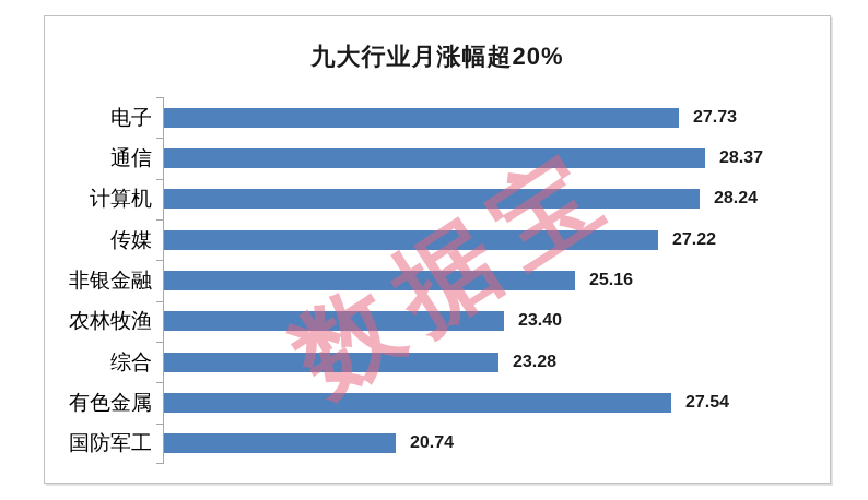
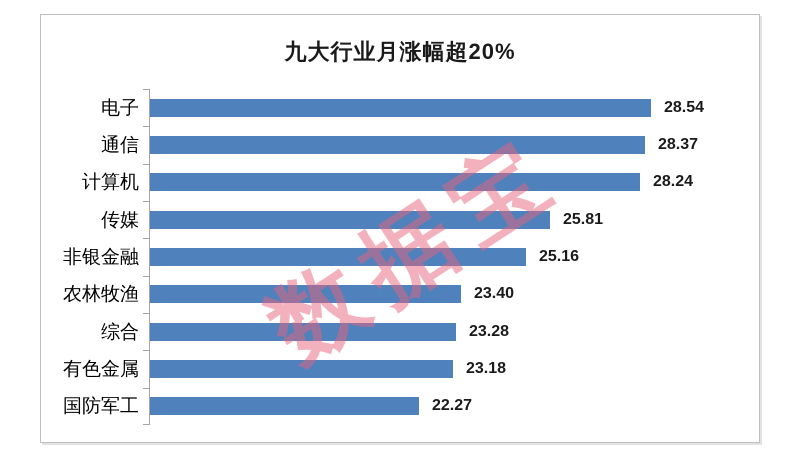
电子: 27.73 -> 28.54
传媒: 27.22 -> 25.81
有色金属: 27.54 -> 23.18
国防军工: 20.74 -> 22.27
